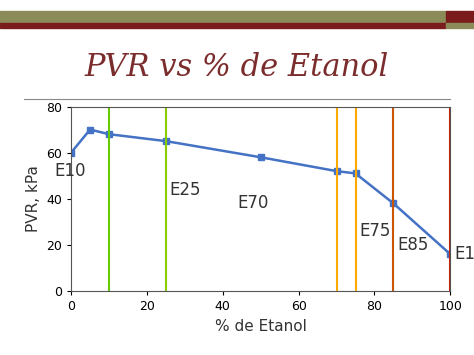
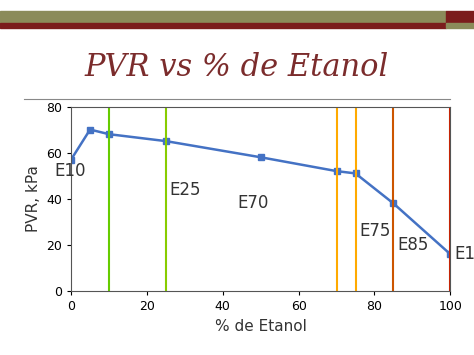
0: 60 -> 57
